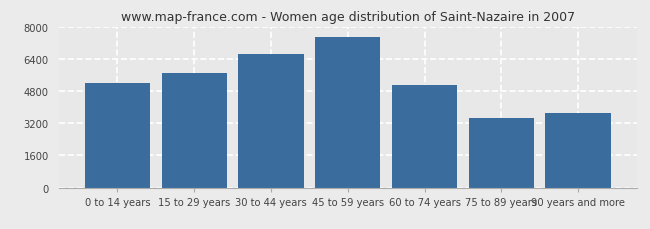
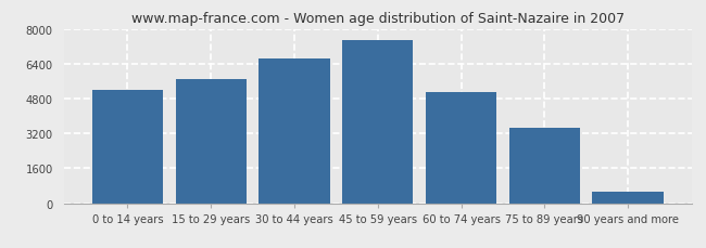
90 years and more: 3700 -> 530
